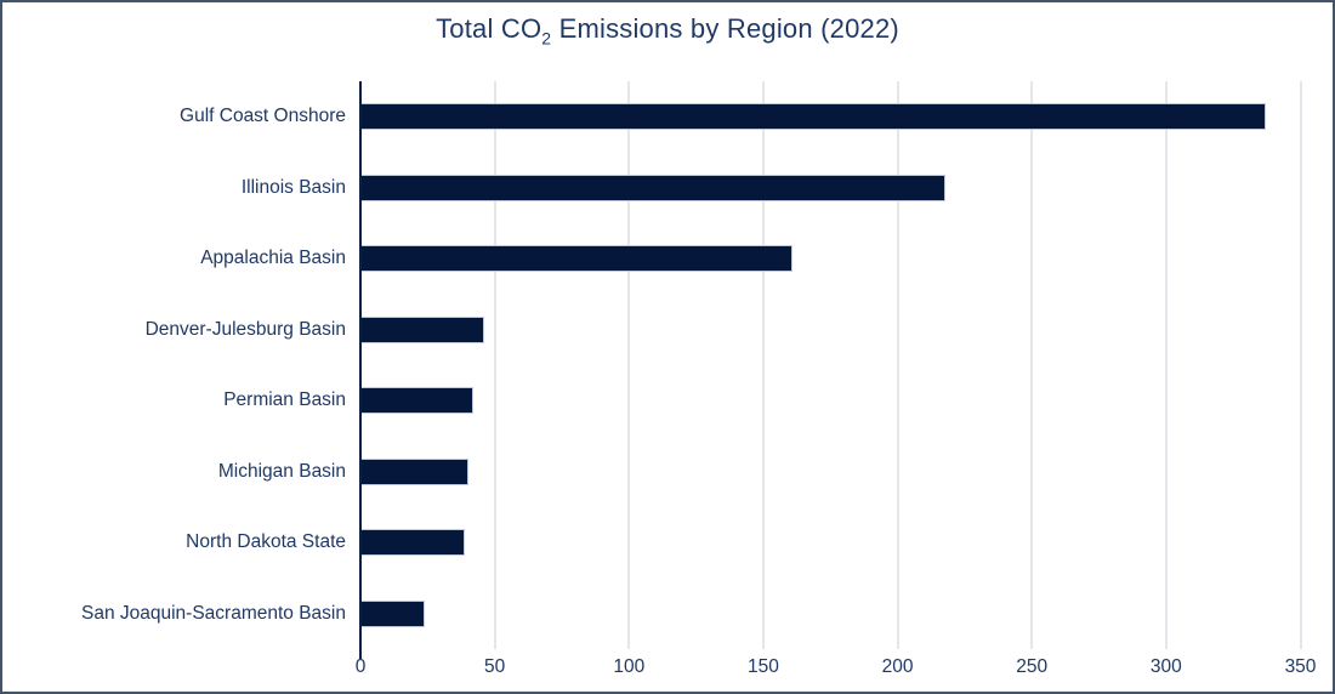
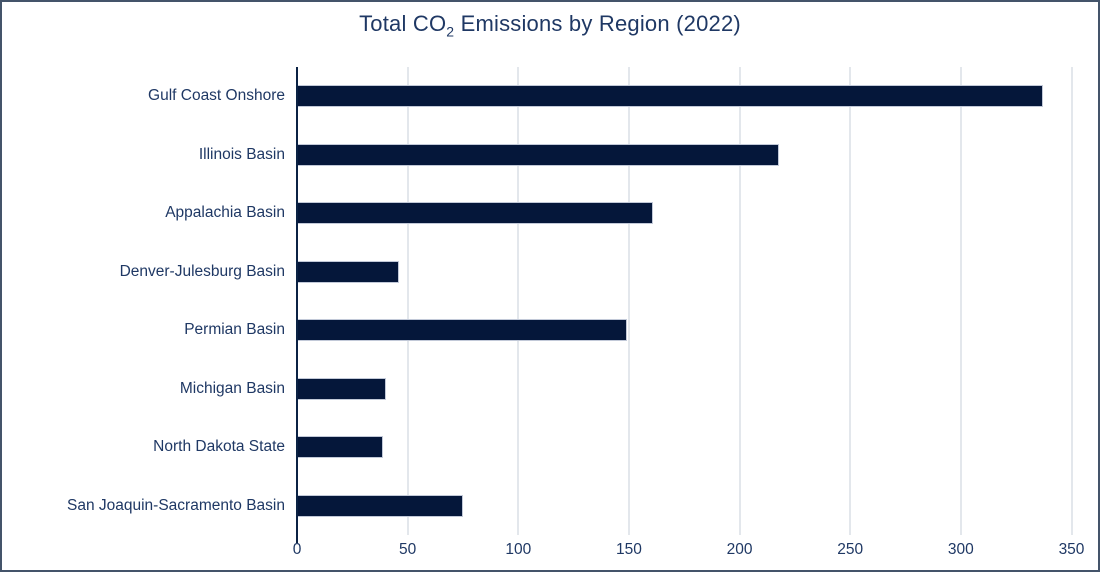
Permian Basin: 42 -> 149
San Joaquin-Sacramento Basin: 24 -> 75
